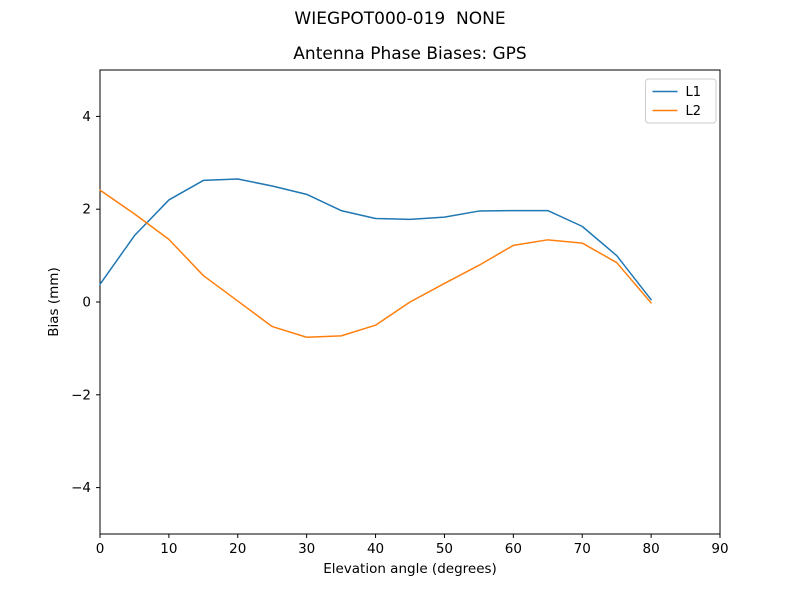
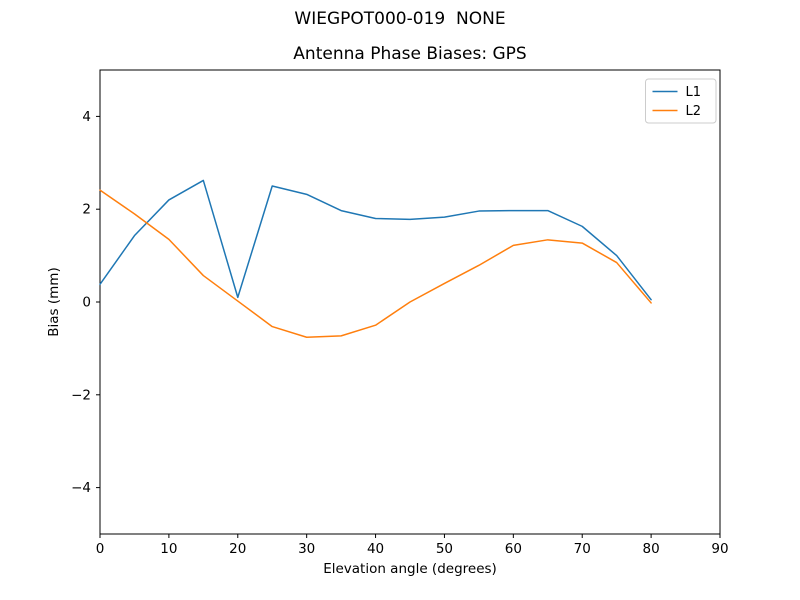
L1/20: 2.6 -> 0.1
